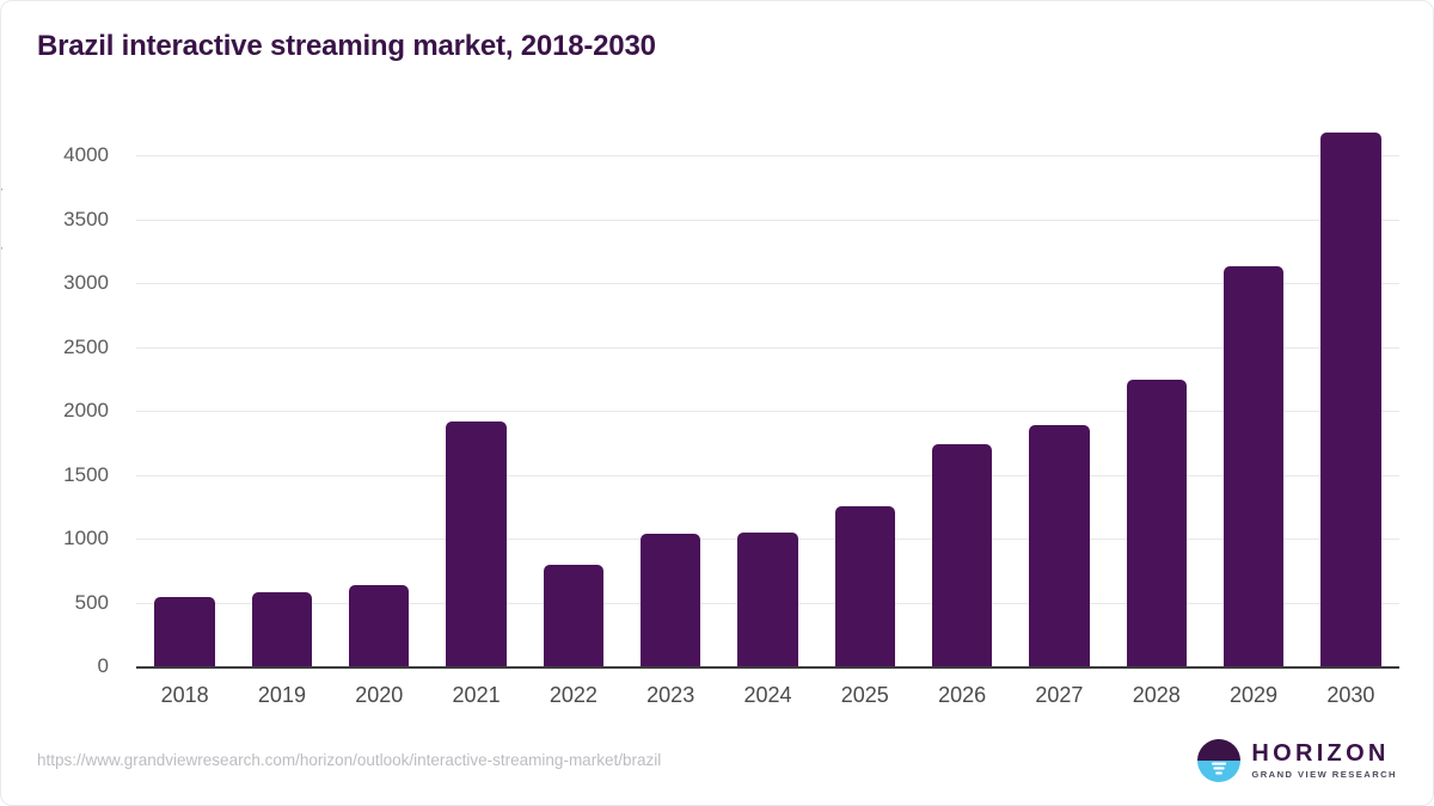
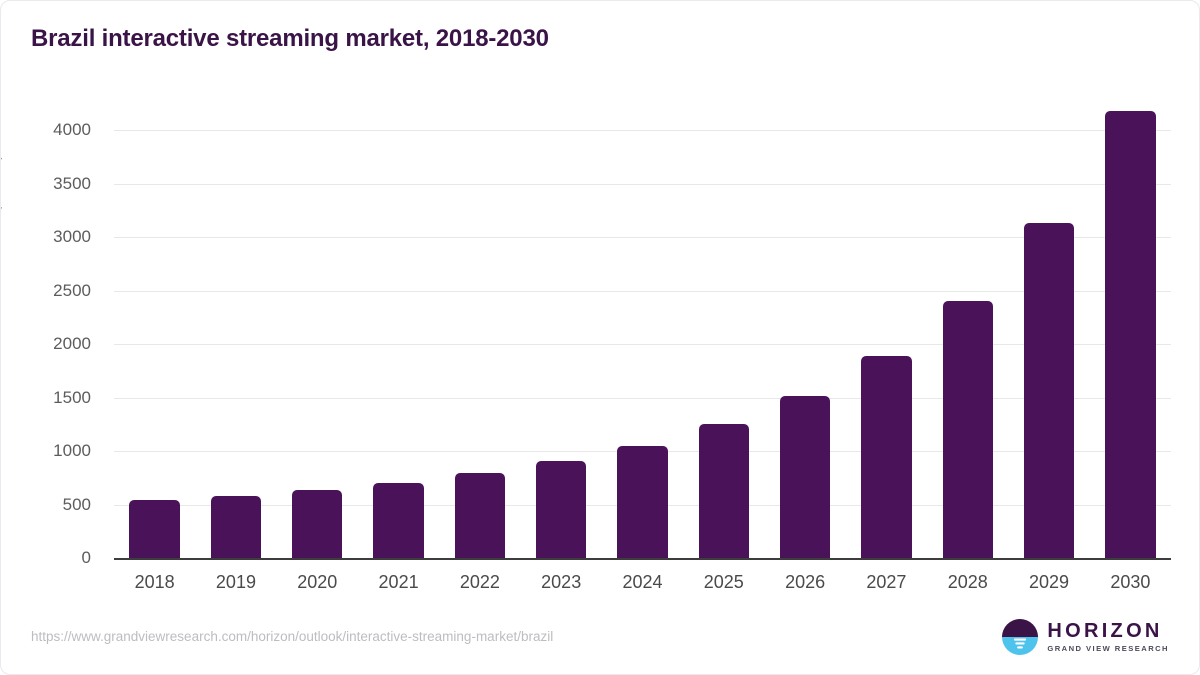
2021: 1920 -> 700
2023: 1040 -> 910
2026: 1740 -> 1520
2028: 2240 -> 2400
